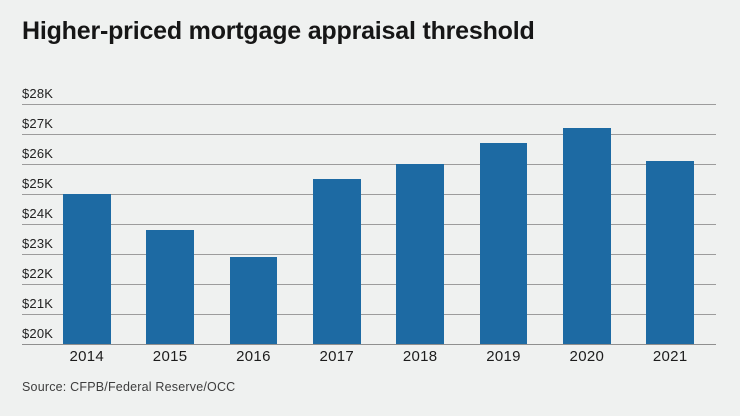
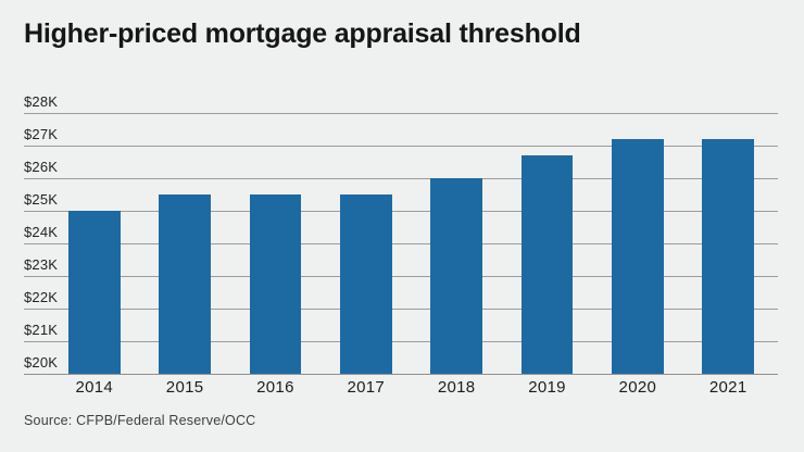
2015: $23.8K -> $25.5K
2016: $22.9K -> $25.5K
2021: $26.1K -> $27.2K
